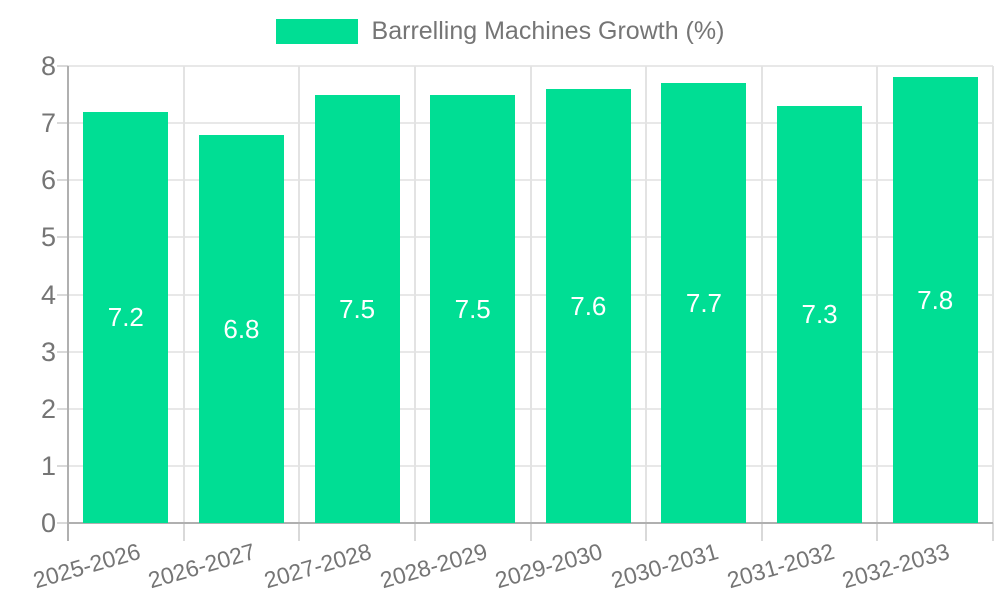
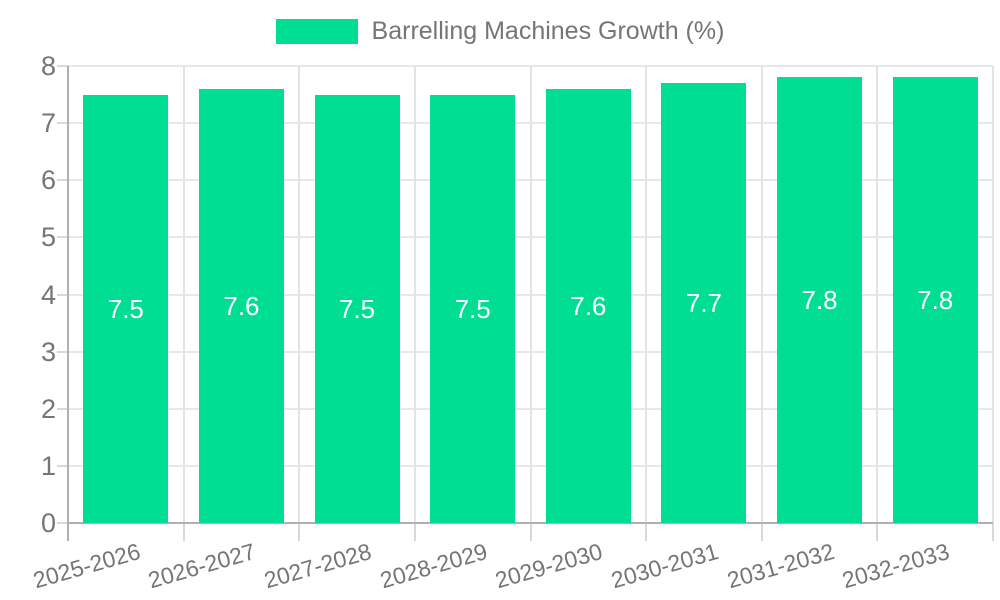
2025-2026: 7.2 -> 7.5
2026-2027: 6.8 -> 7.6
2031-2032: 7.3 -> 7.8
